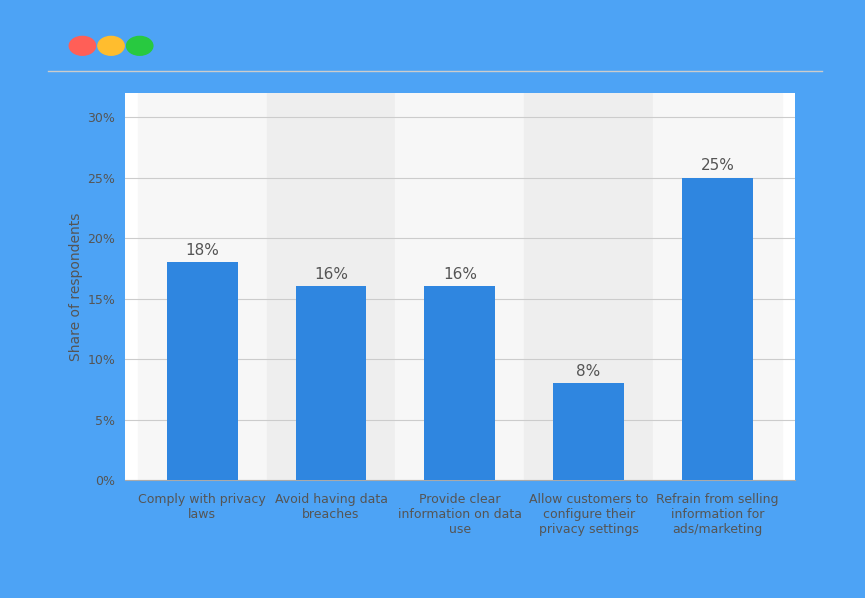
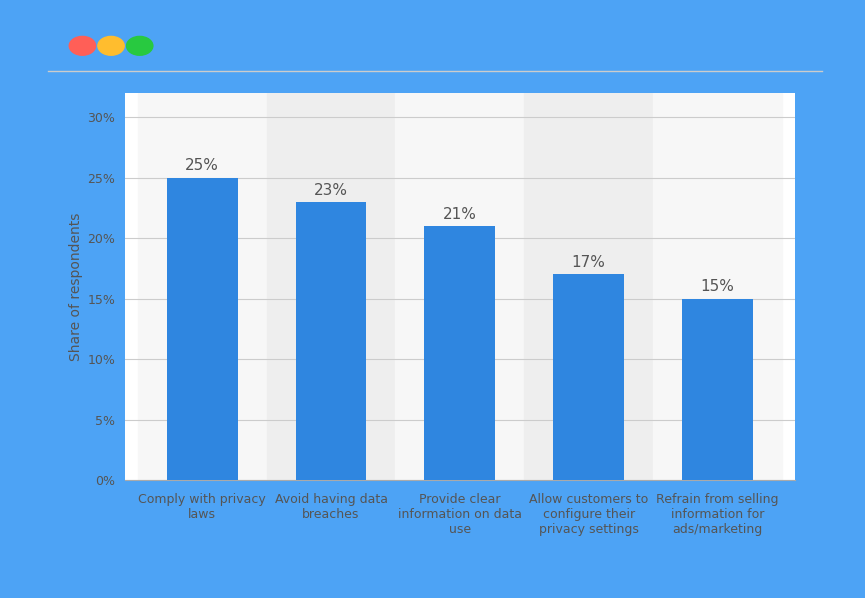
Comply with privacy laws: 18% -> 25%
Avoid having data breaches: 16% -> 23%
Provide clear information on data use: 16% -> 21%
Allow customers to configure their privacy settings: 8% -> 17%
Refrain from selling information for ads/marketing: 25% -> 15%
